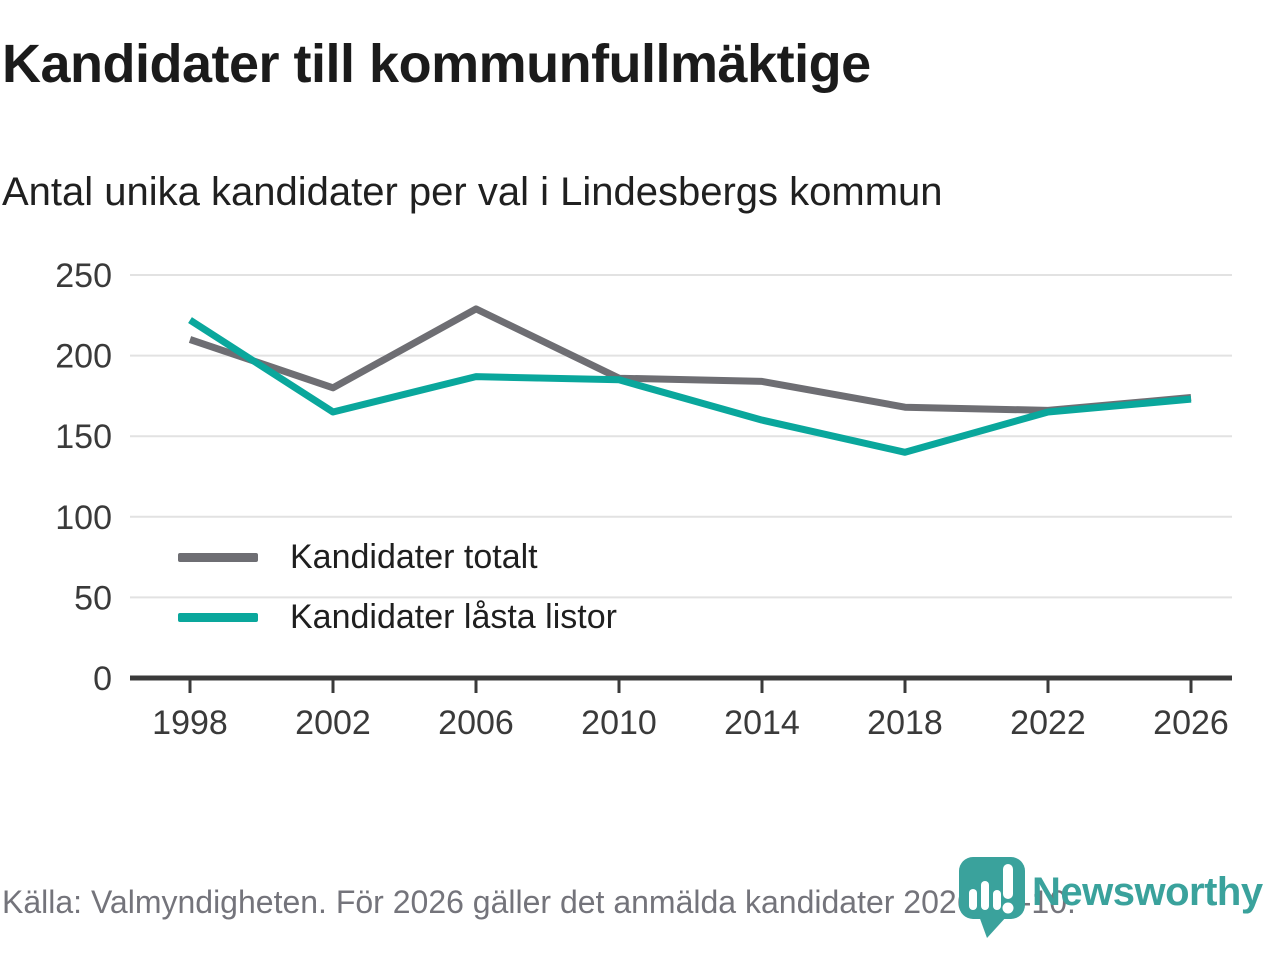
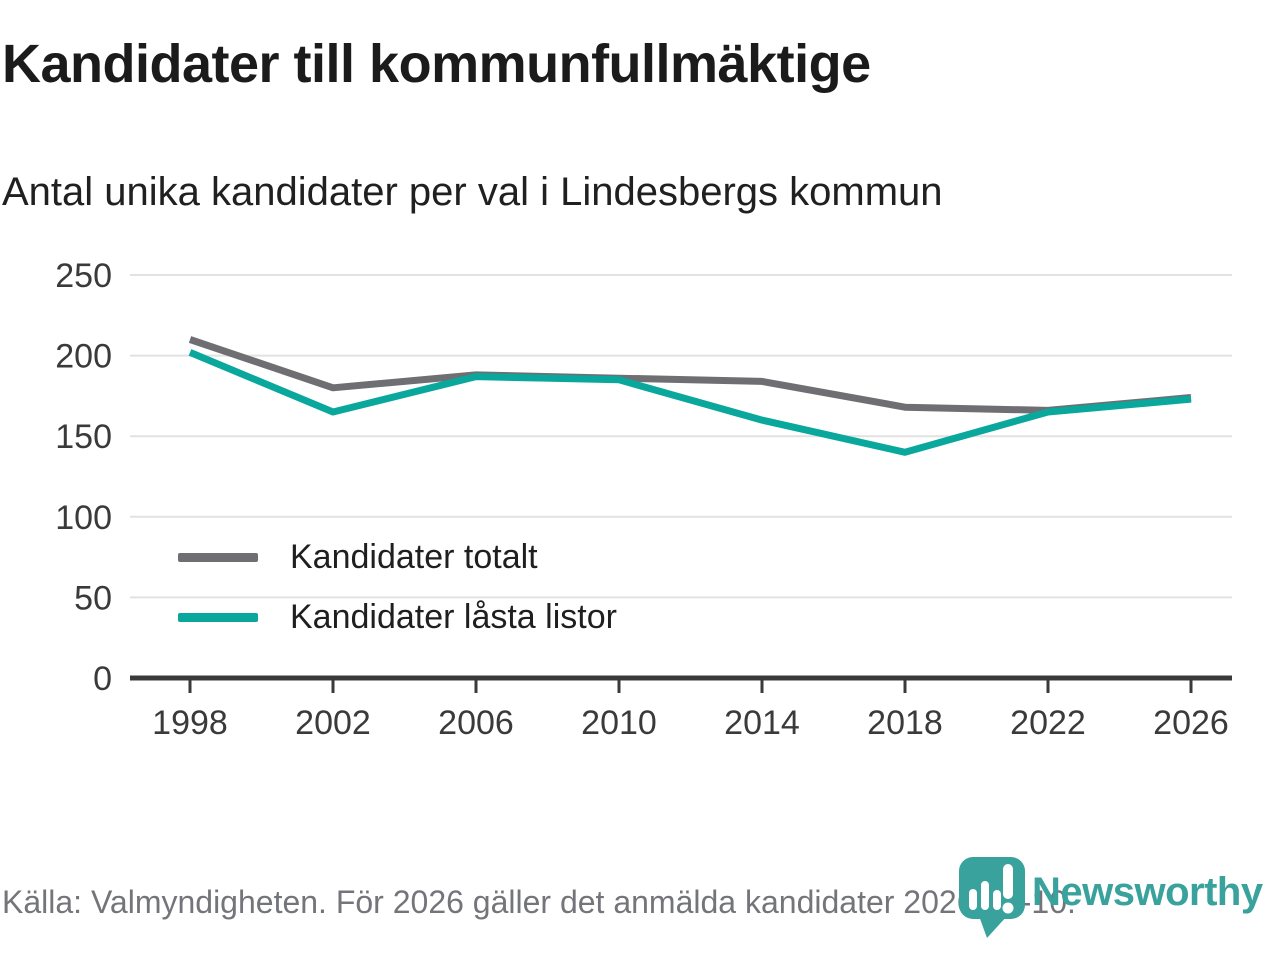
Kandidater låsta listor/1998: 222 -> 202
Kandidater totalt/2006: 229 -> 188
